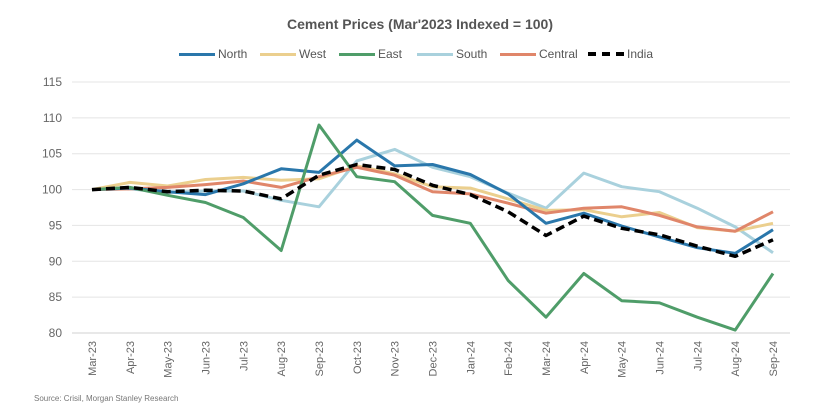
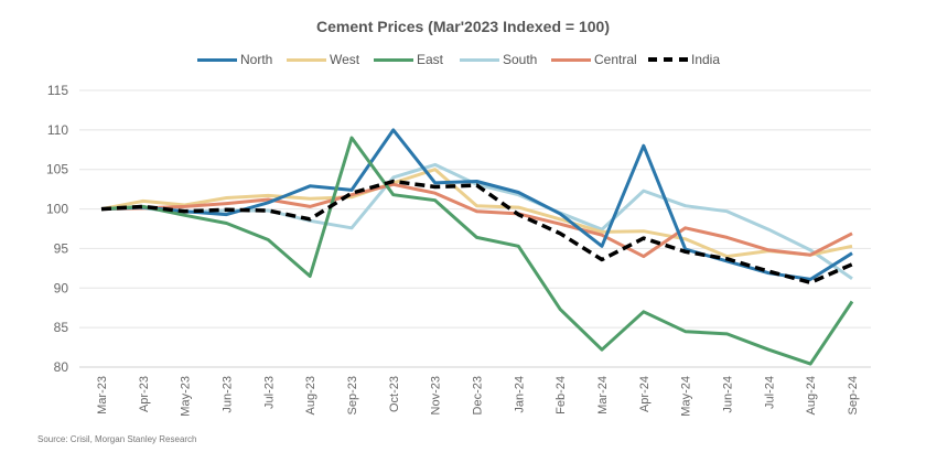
North/Oct-23: 107 -> 110
West/Nov-23: 102 -> 105
India/Dec-23: 101 -> 103
North/Apr-24: 97 -> 108
East/Apr-24: 88 -> 87
Central/Apr-24: 97 -> 94
West/Jun-24: 97 -> 94
